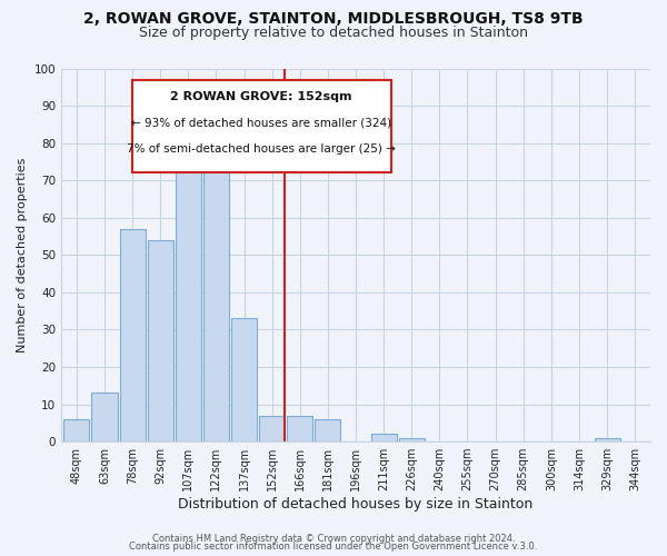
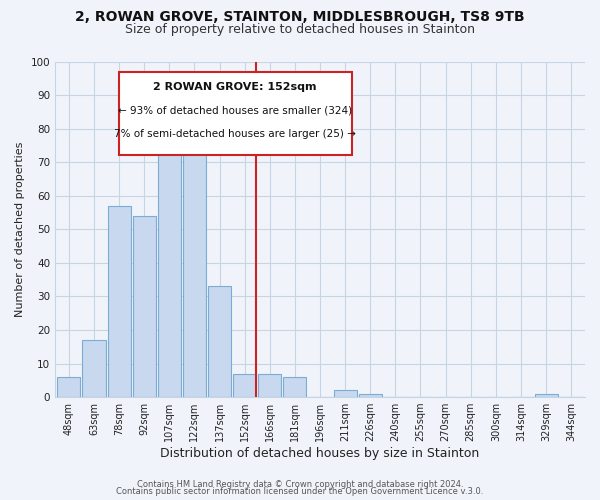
63sqm: 13 -> 17
